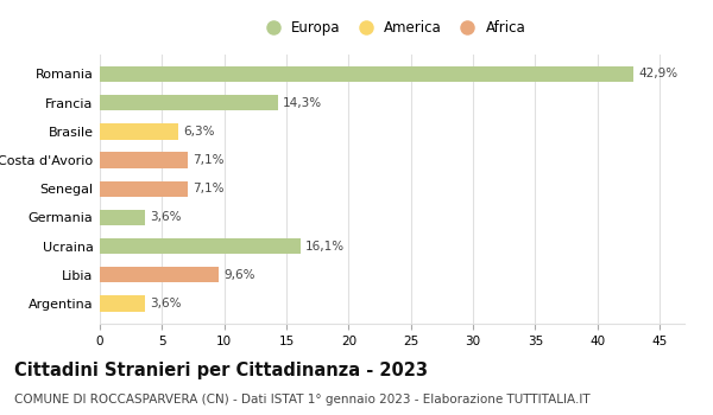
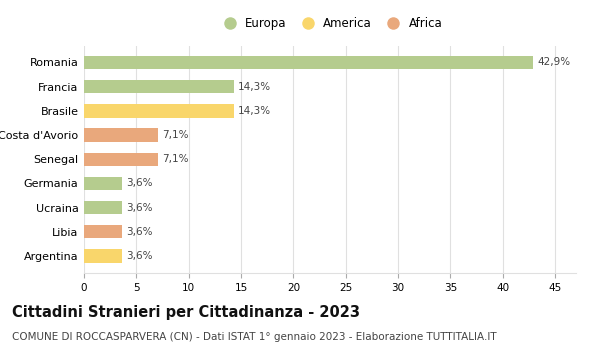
Brasile: 6,3% -> 14,3%
Ucraina: 16,1% -> 3,6%
Libia: 9,6% -> 3,6%
